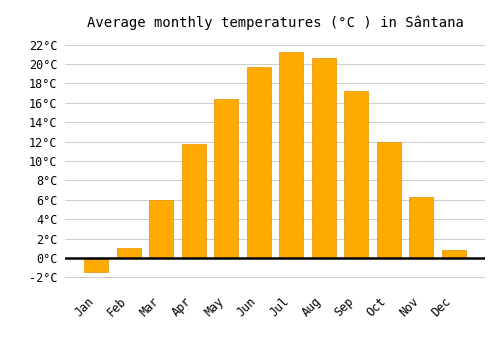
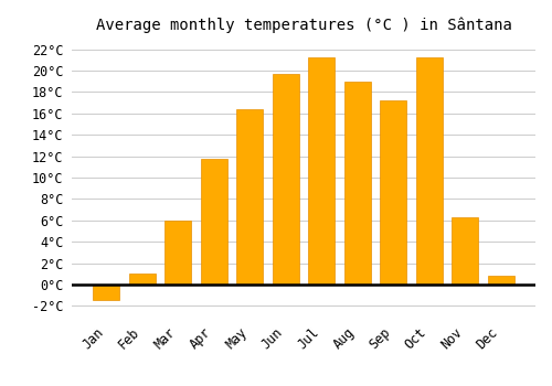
Aug: 20.6°C -> 19.0°C
Oct: 12.0°C -> 21.2°C
